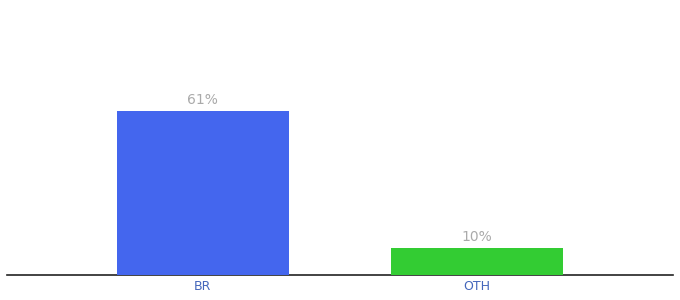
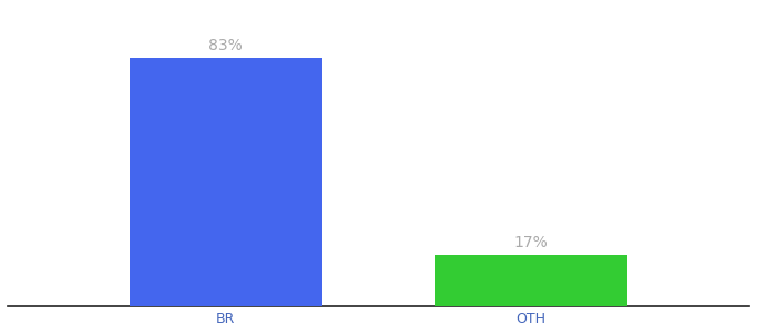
BR: 61% -> 83%
OTH: 10% -> 17%
